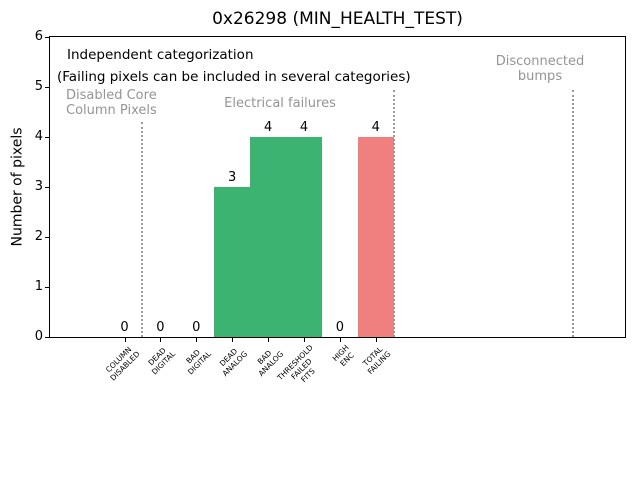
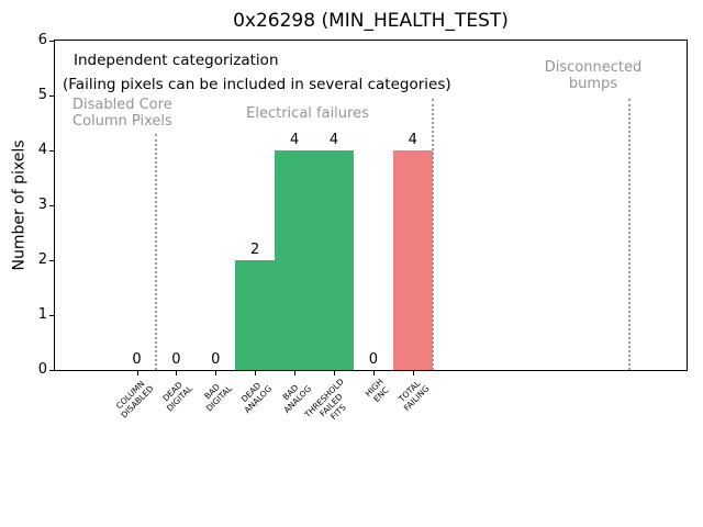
DEAD ANALOG: 3 -> 2
